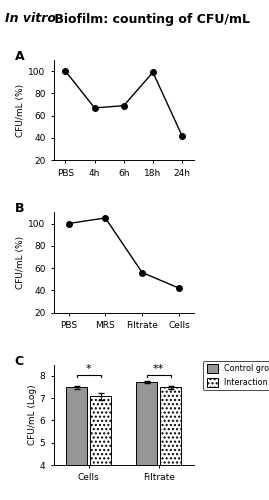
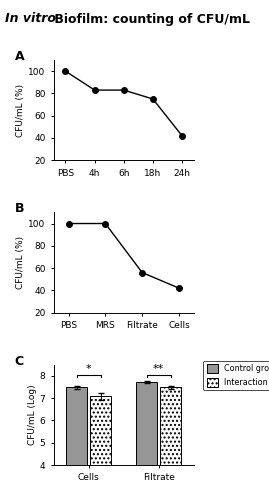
4h: 67 -> 83
6h: 69 -> 83
18h: 99 -> 75
MRS: 105 -> 100
